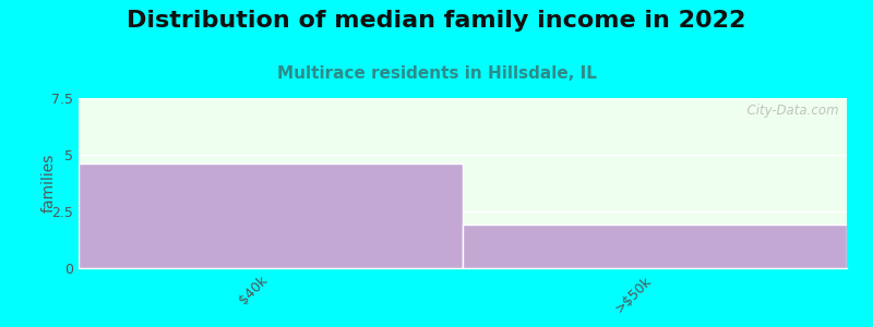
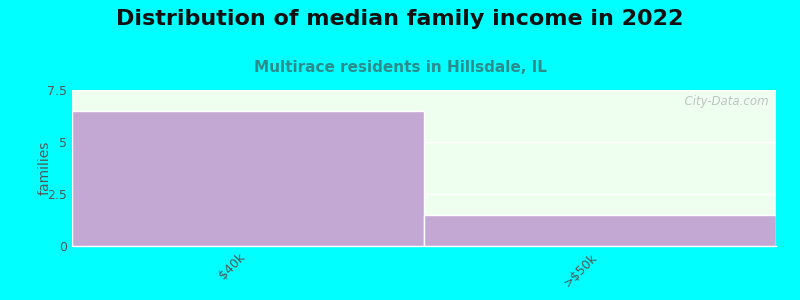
$40k: 4.6 -> 6.5
>$50k: 1.9 -> 1.5
